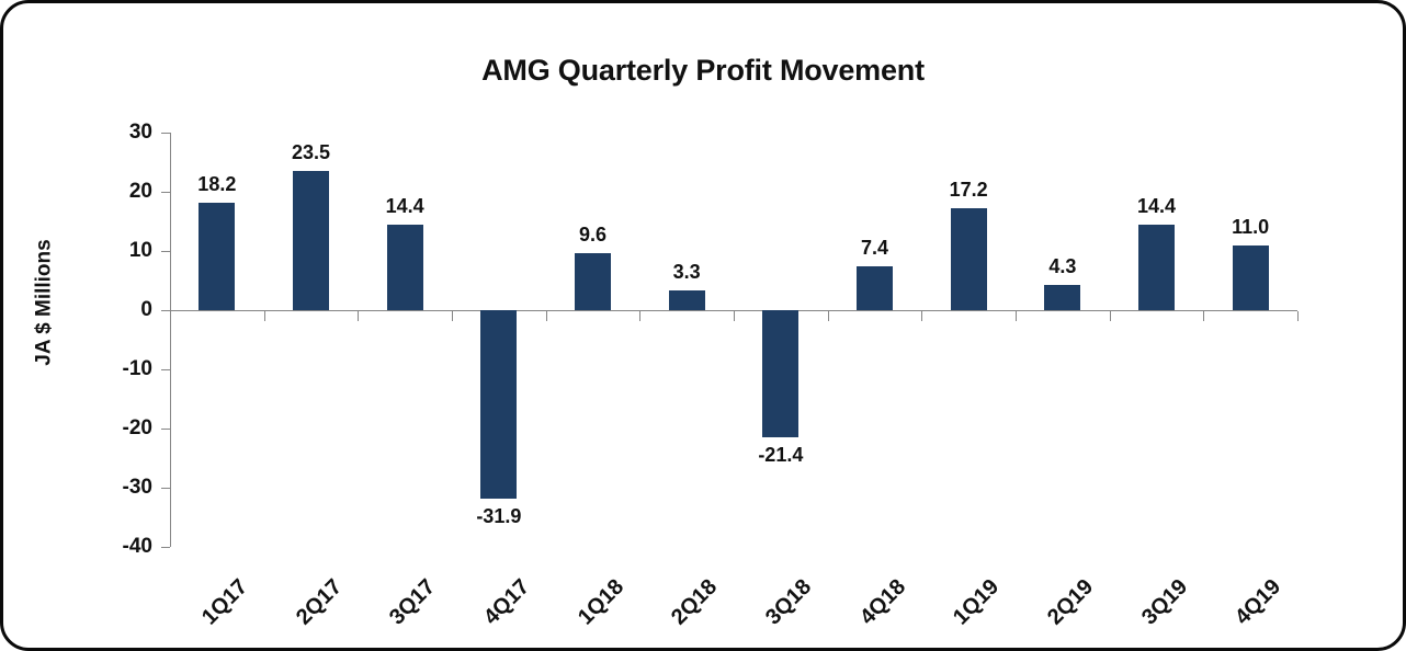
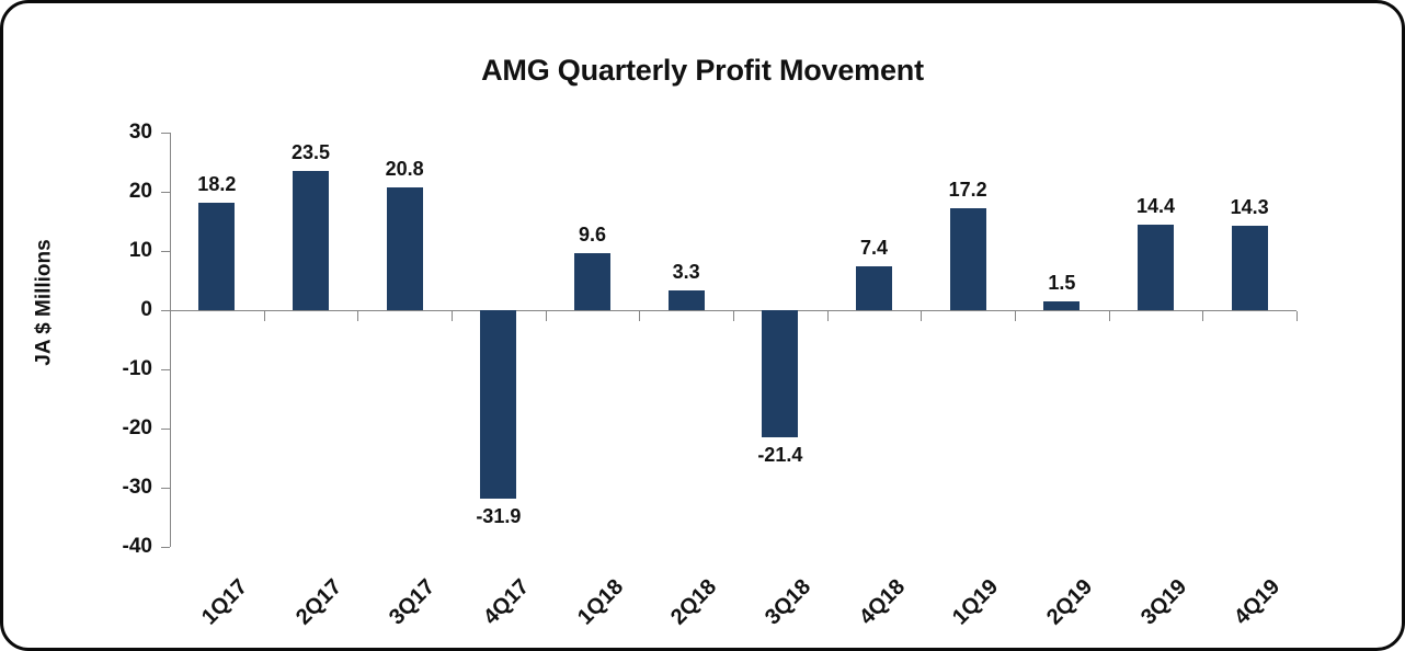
3Q17: 14.4 -> 20.8
2Q19: 4.3 -> 1.5
4Q19: 11.0 -> 14.3
